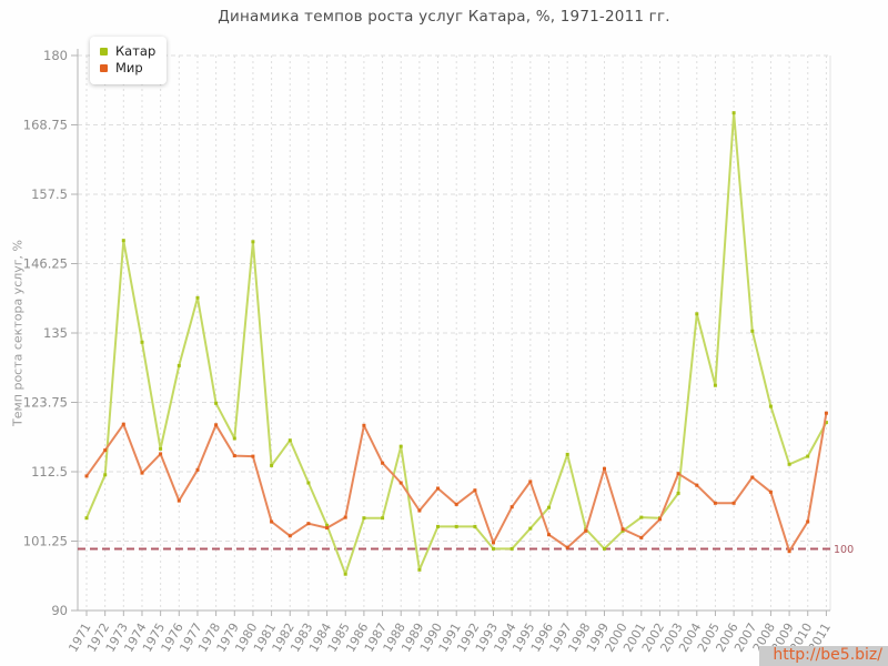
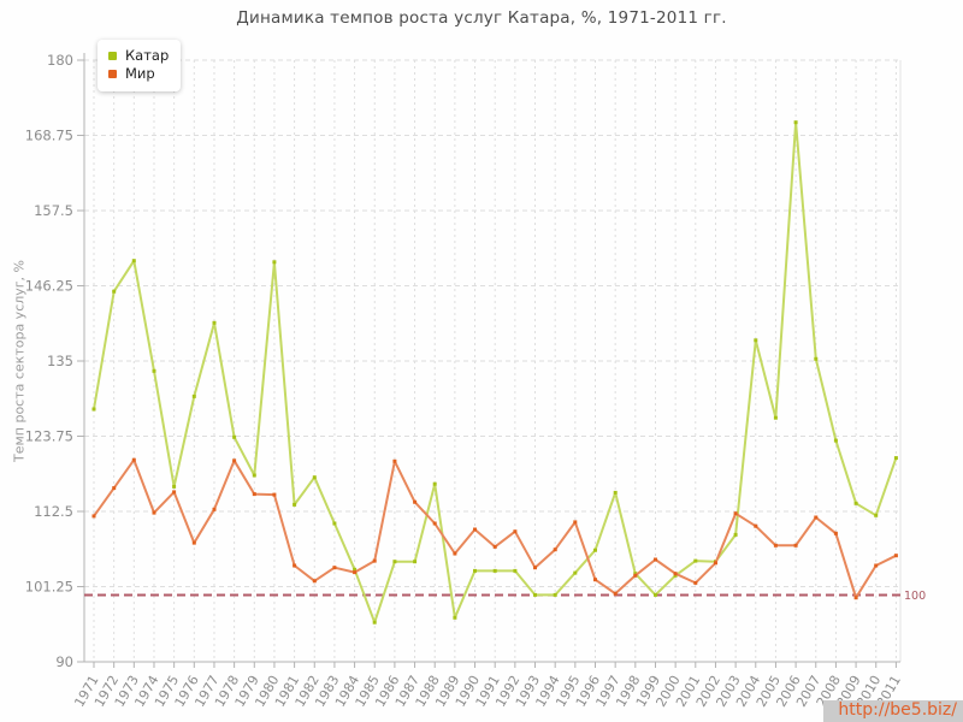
Катар/1971: 105 -> 128
Катар/1972: 112 -> 145
Мир/1993: 101 -> 104
Мир/1999: 113 -> 105
Катар/2010: 115 -> 112
Мир/2011: 122 -> 106
